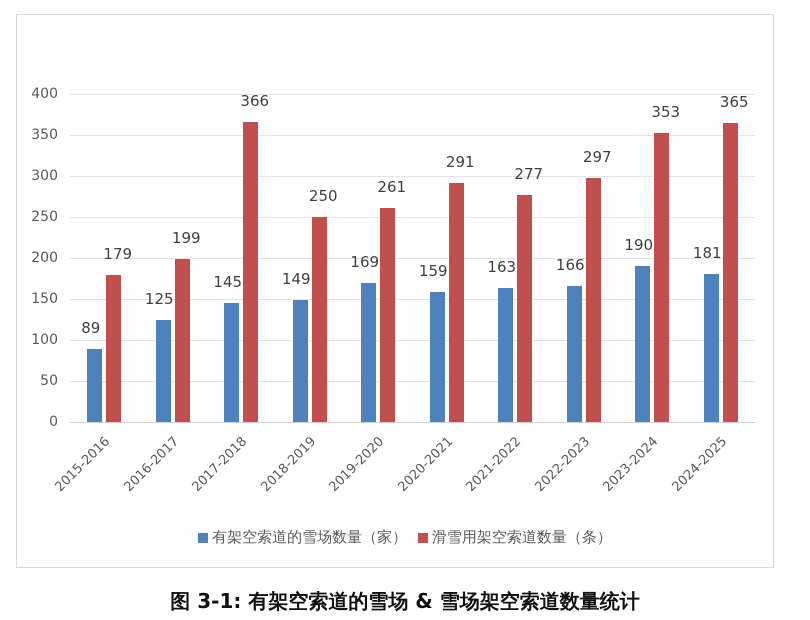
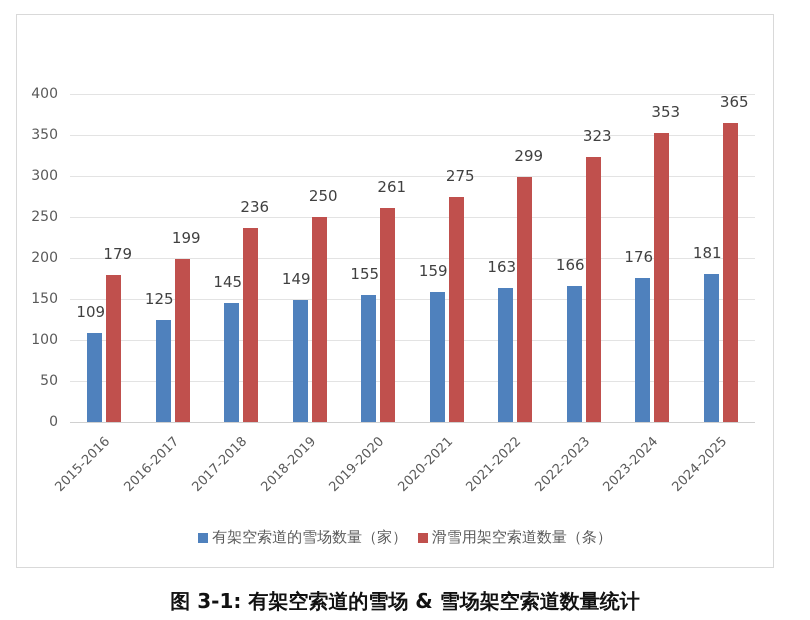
有架空索道的雪场数量（家）/2015-2016: 89 -> 109
滑雪用架空索道数量（条）/2017-2018: 366 -> 236
有架空索道的雪场数量（家）/2019-2020: 169 -> 155
滑雪用架空索道数量（条）/2020-2021: 291 -> 275
滑雪用架空索道数量（条）/2021-2022: 277 -> 299
滑雪用架空索道数量（条）/2022-2023: 297 -> 323
有架空索道的雪场数量（家）/2023-2024: 190 -> 176
